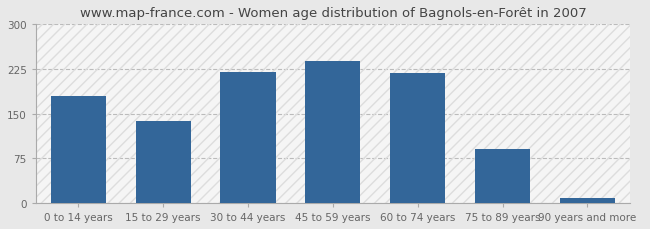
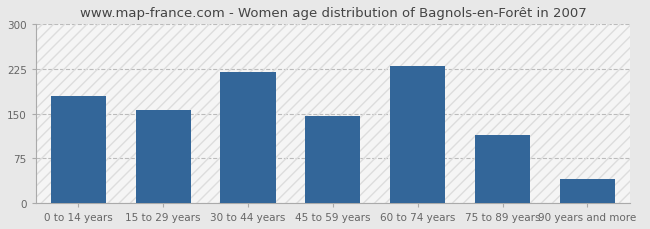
15 to 29 years: 138 -> 156
45 to 59 years: 238 -> 146
60 to 74 years: 218 -> 230
75 to 89 years: 90 -> 114
90 years and more: 8 -> 40
